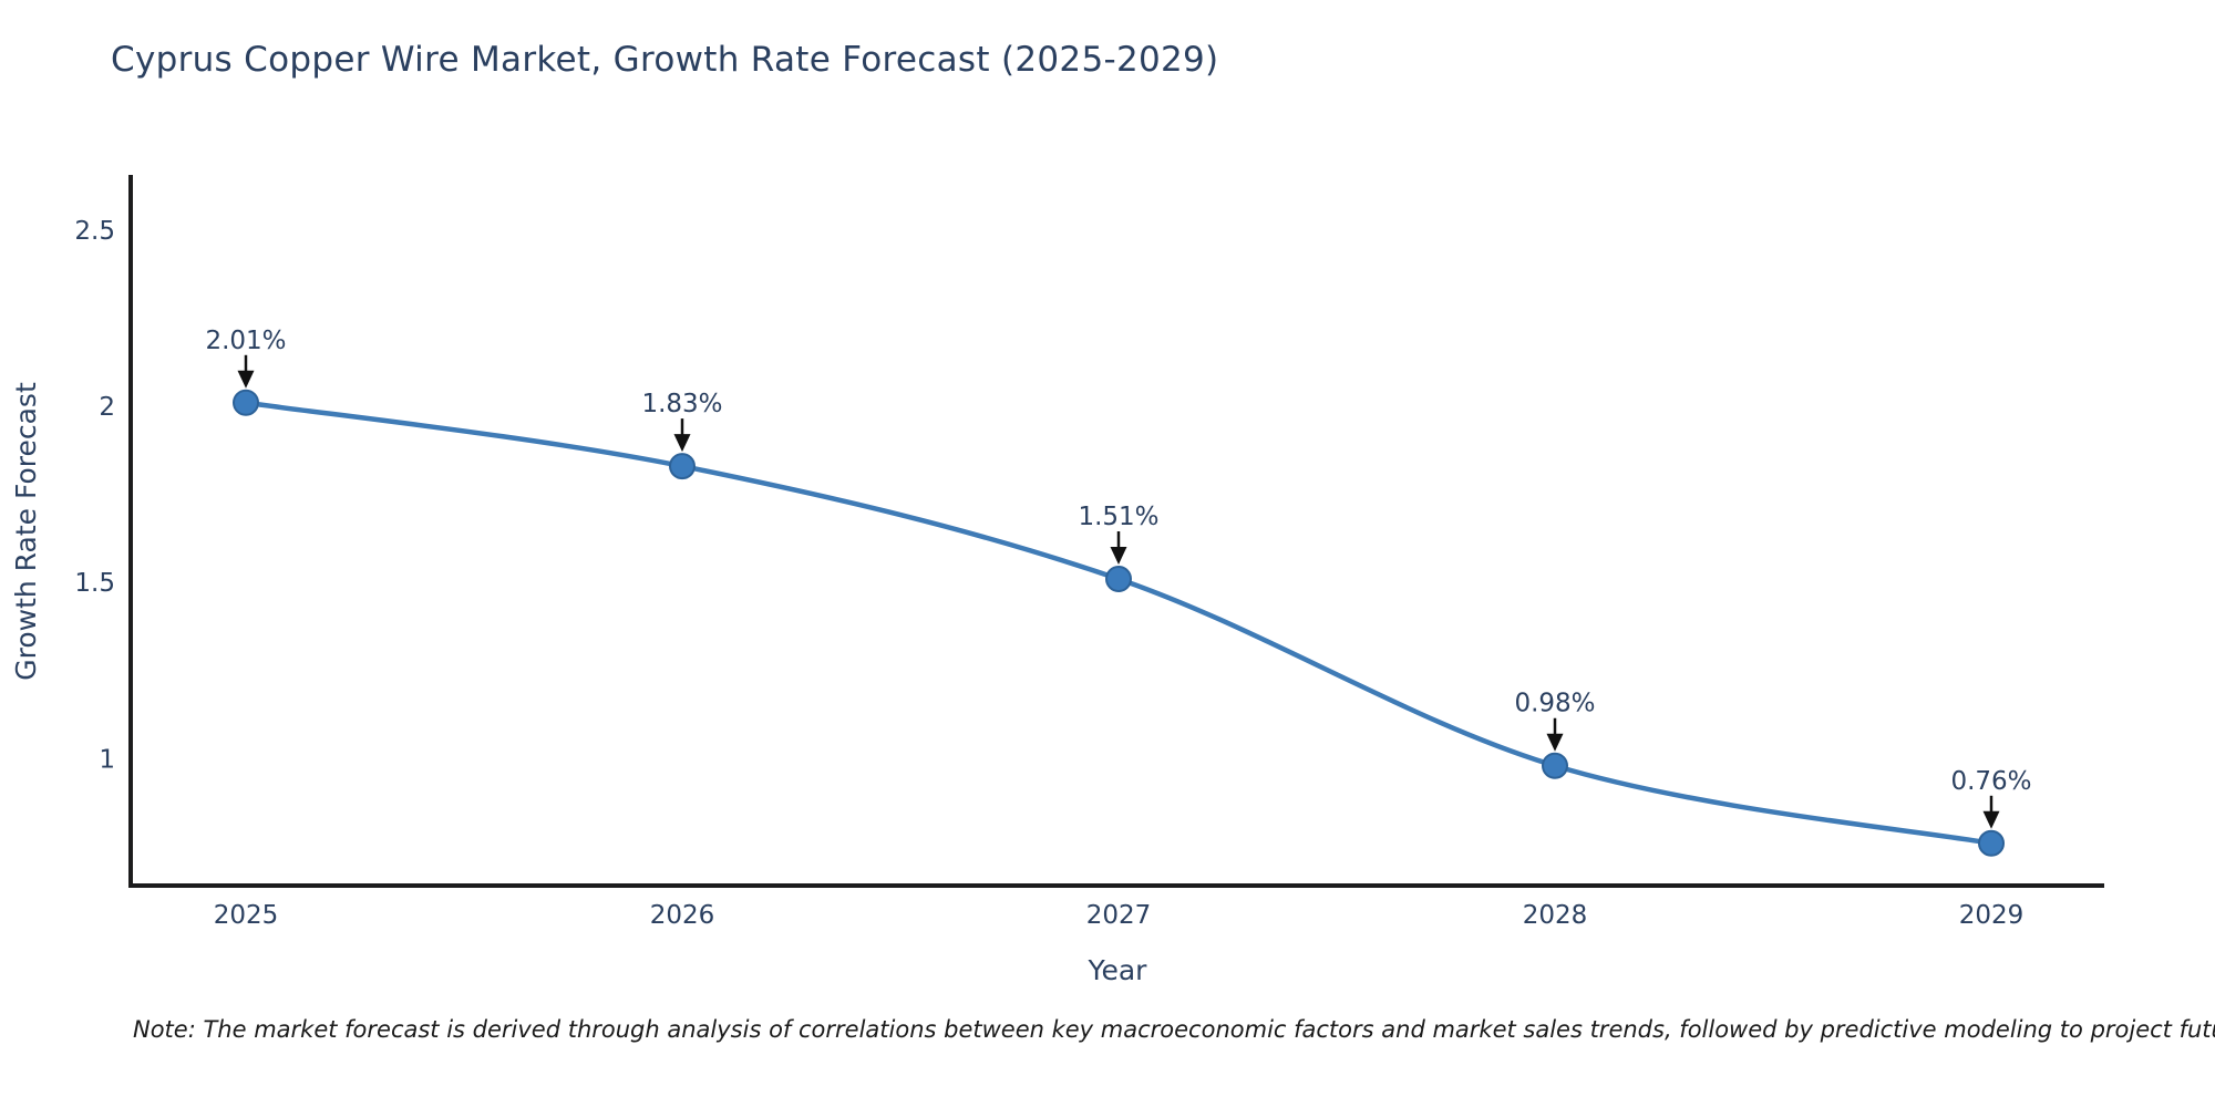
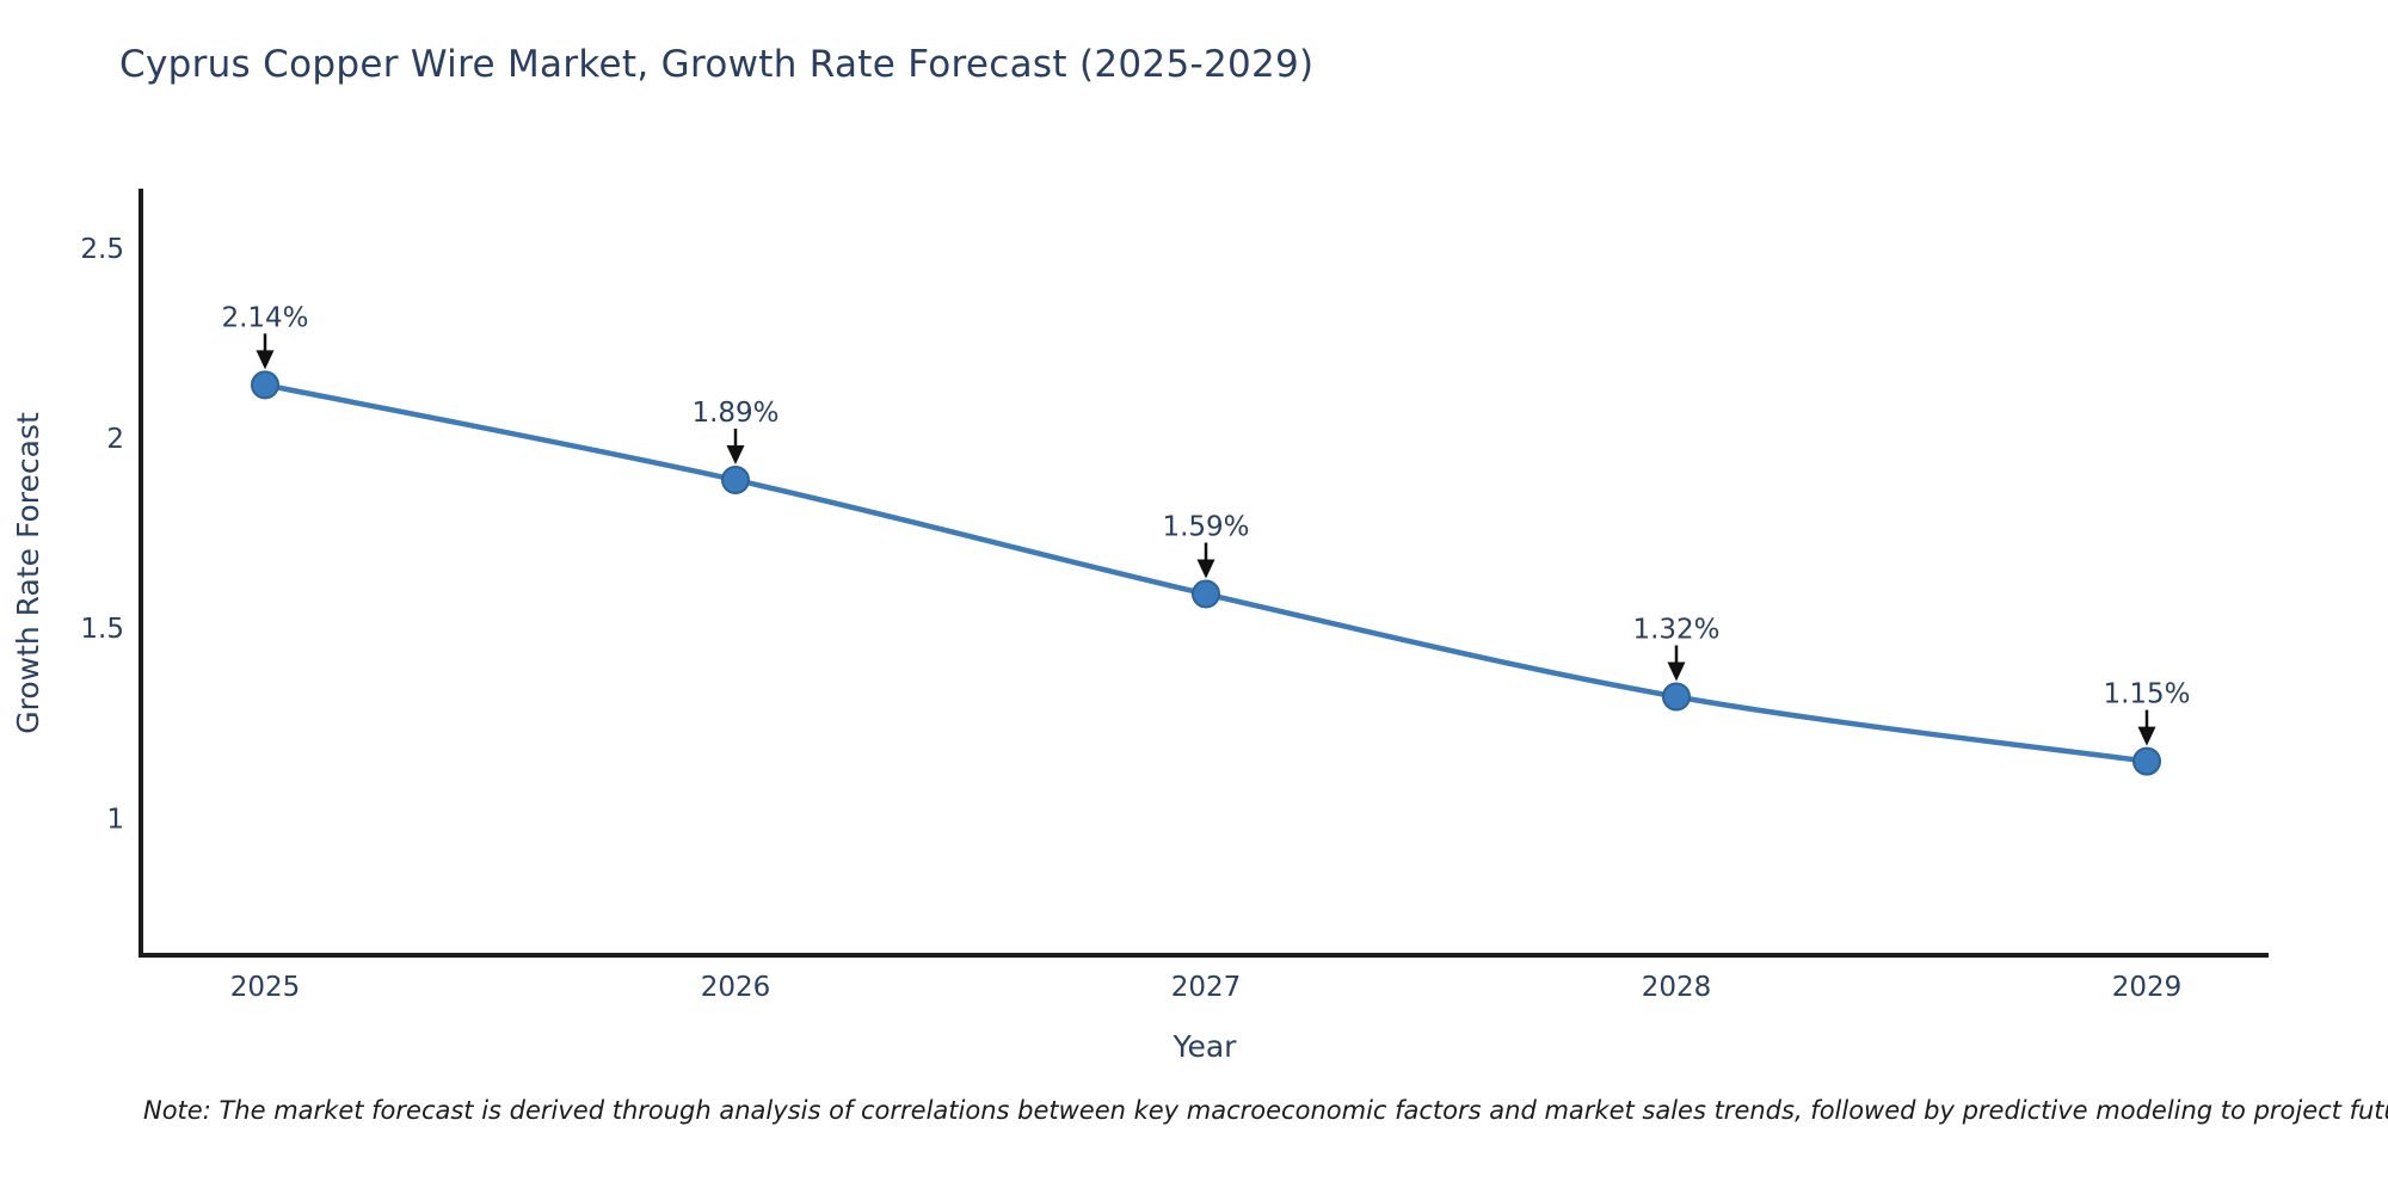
2025: 2.01% -> 2.14%
2026: 1.83% -> 1.89%
2027: 1.51% -> 1.59%
2028: 0.98% -> 1.32%
2029: 0.76% -> 1.15%
